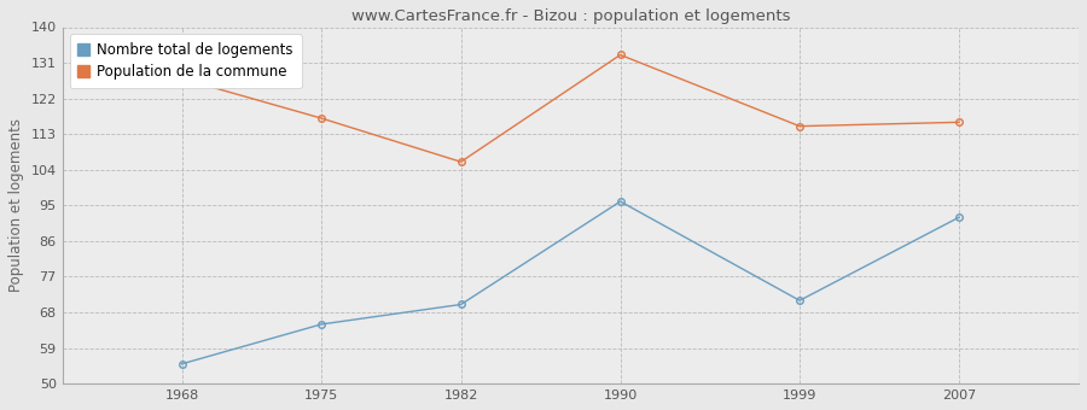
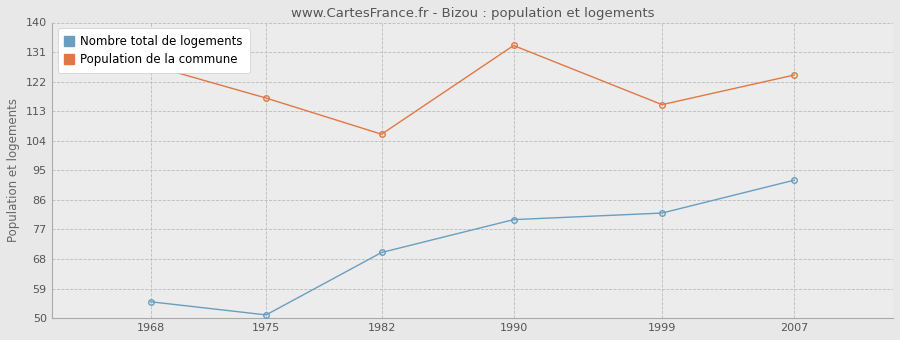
Nombre total de logements/1975: 65 -> 51
Nombre total de logements/1990: 96 -> 80
Nombre total de logements/1999: 71 -> 82
Population de la commune/2007: 116 -> 124
